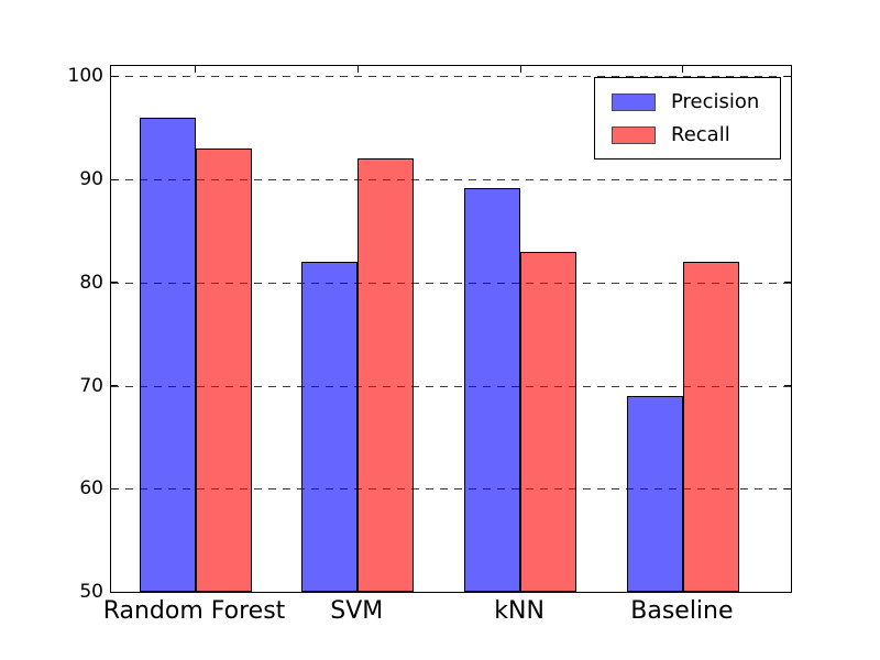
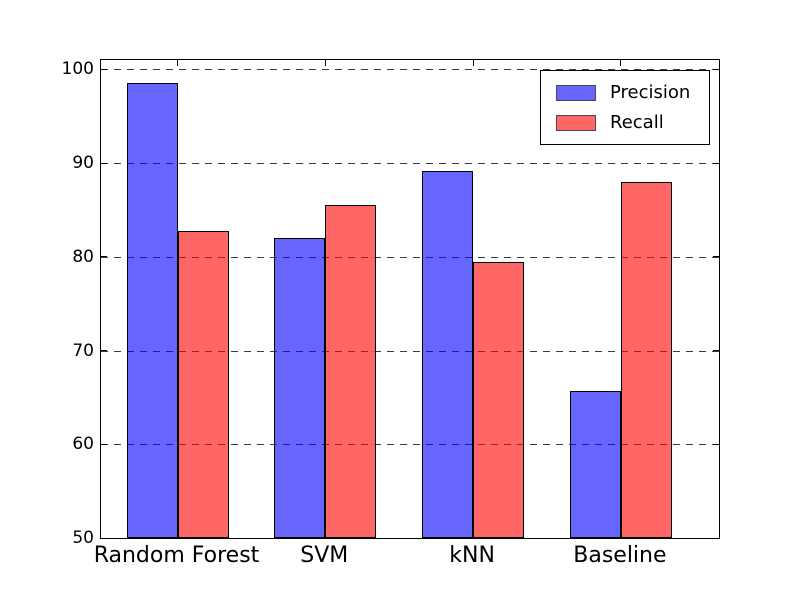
Precision/Random Forest: 96 -> 98
Recall/Random Forest: 93 -> 83
Recall/SVM: 92 -> 86
Recall/kNN: 83 -> 80
Precision/Baseline: 69 -> 66
Recall/Baseline: 82 -> 88
